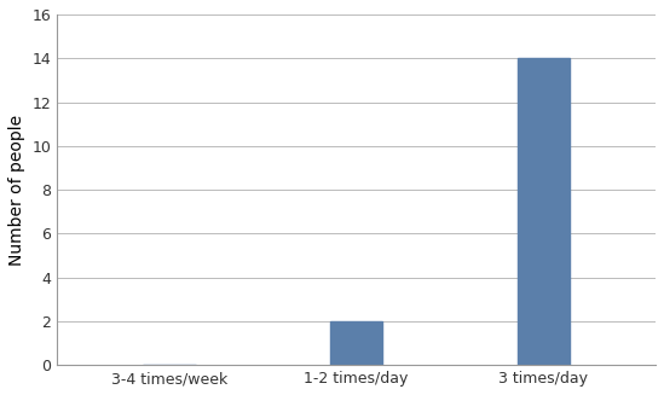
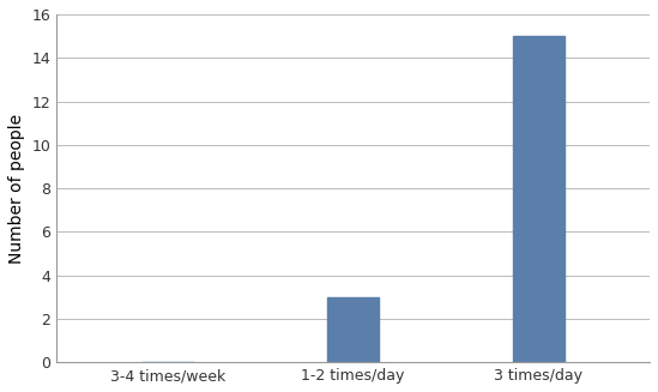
1-2 times/day: 2 -> 3
3 times/day: 14 -> 15
